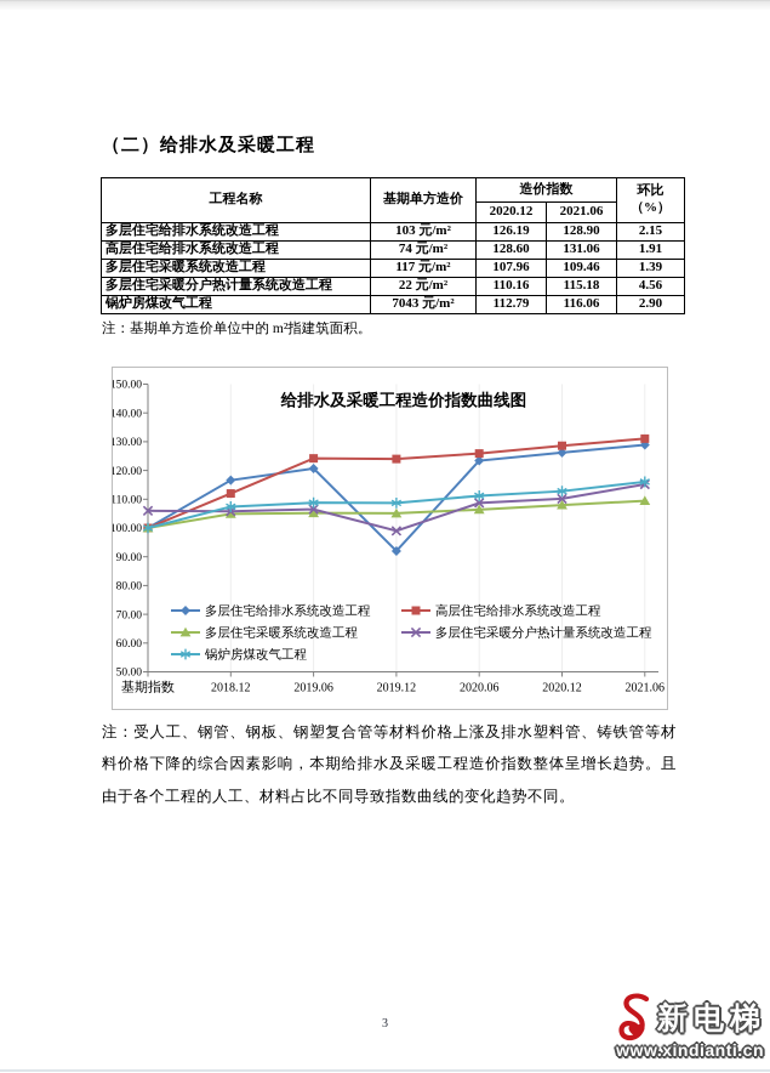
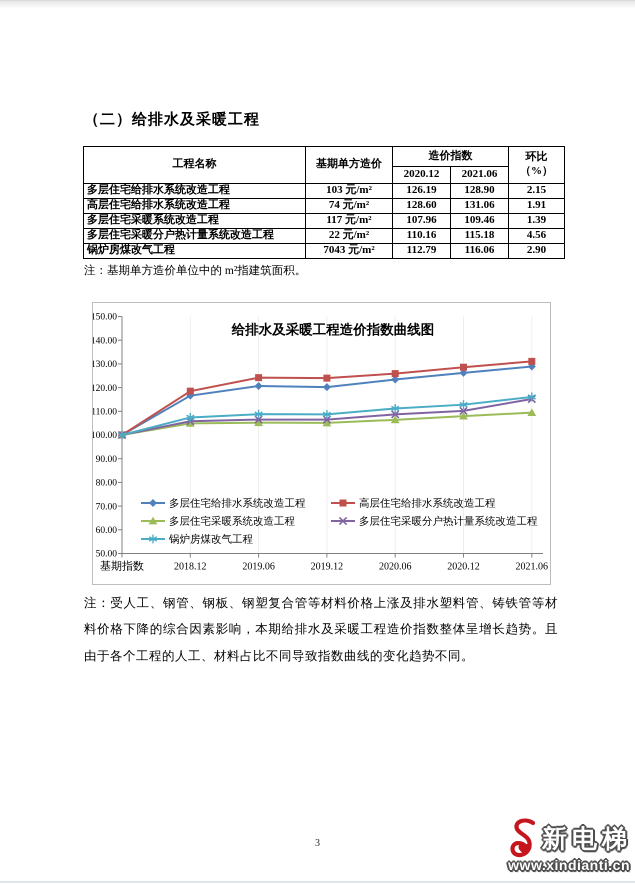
多层住宅采暖分户热计量系统改造工程/基期指数: 106 -> 100
高层住宅给排水系统改造工程/2018.12: 112 -> 118
多层住宅给排水系统改造工程/2019.12: 92 -> 120
多层住宅采暖分户热计量系统改造工程/2019.12: 99 -> 106
